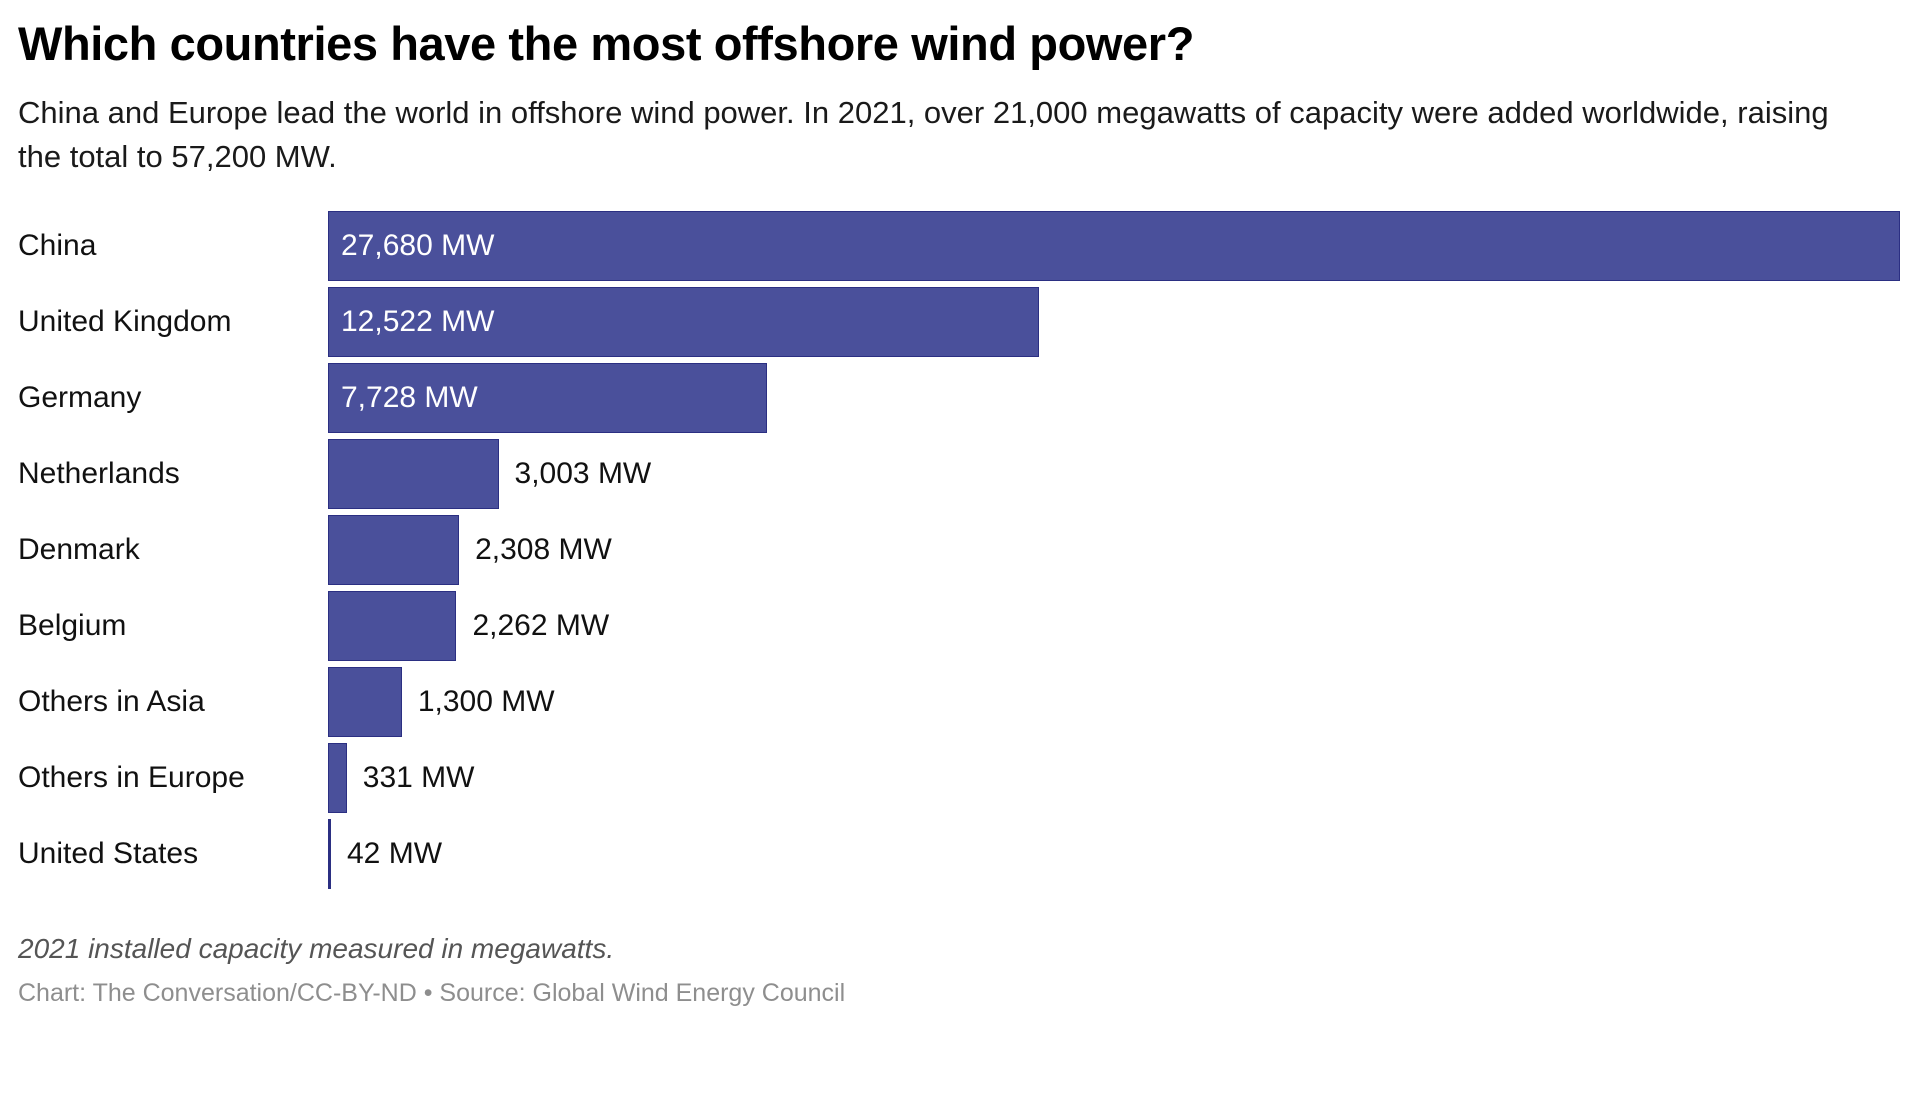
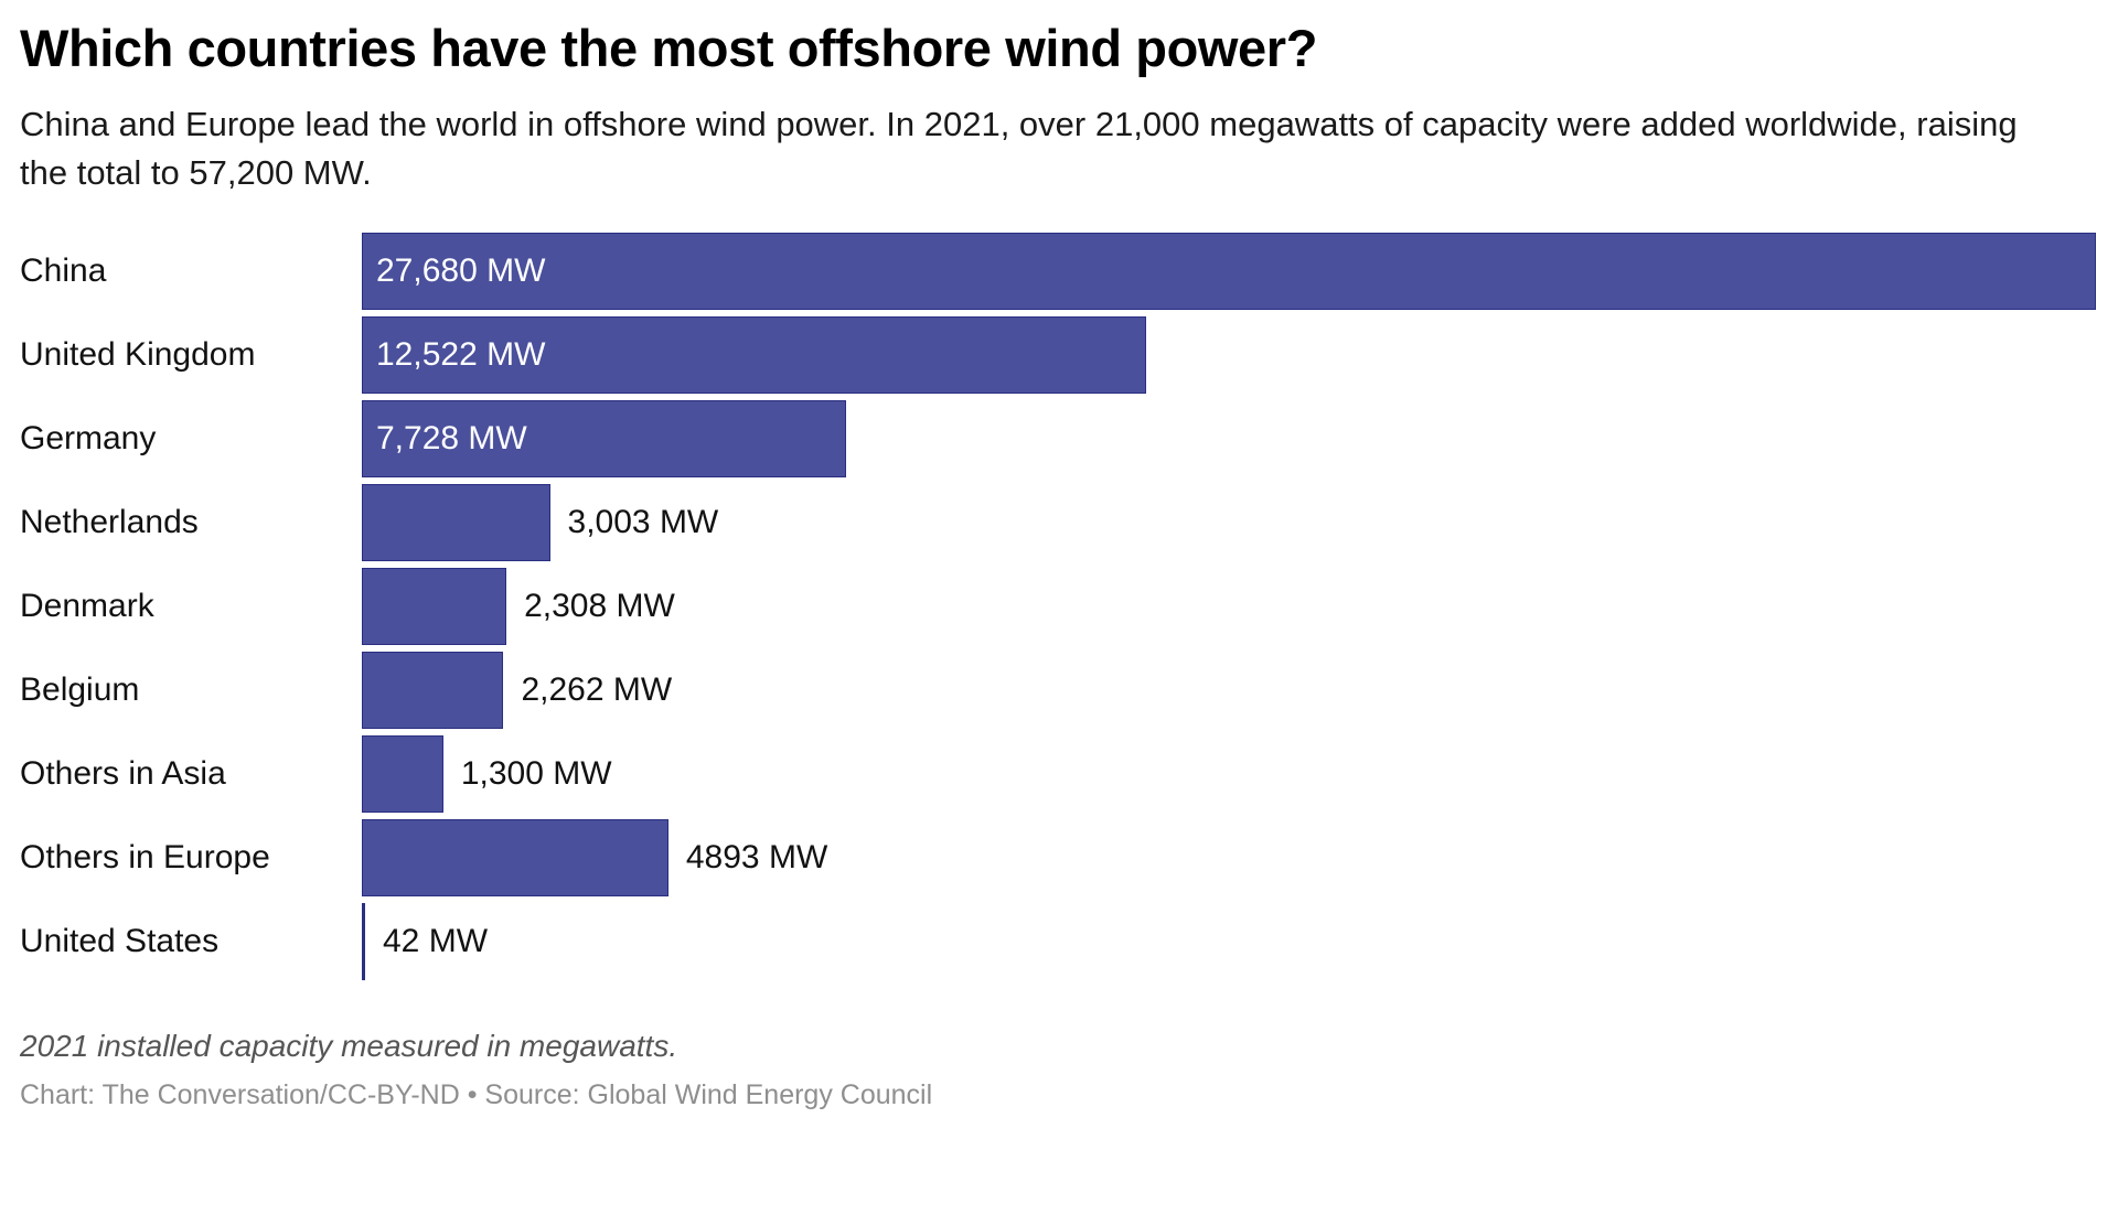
Others in Europe: 331 -> 4893
